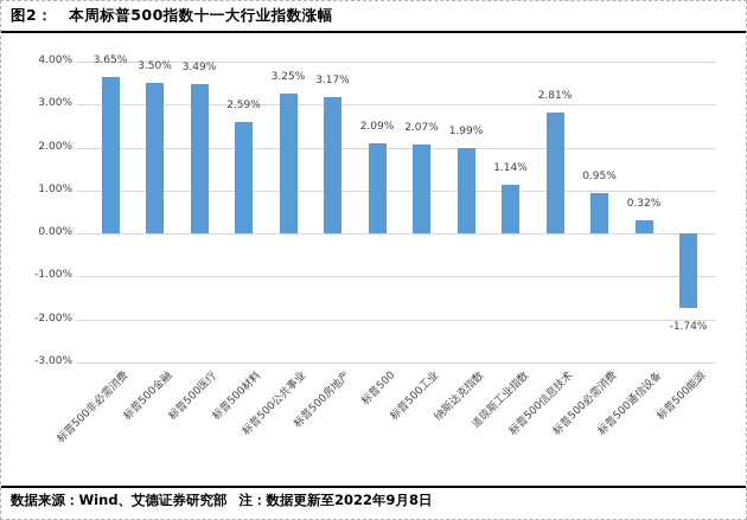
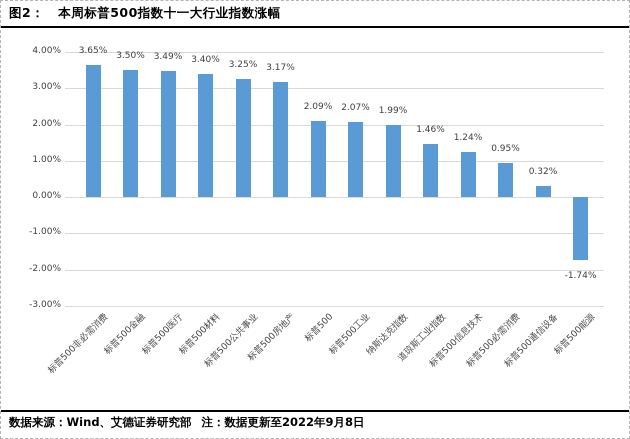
标普500材料: 2.59% -> 3.40%
道琼斯工业指数: 1.14% -> 1.46%
标普500信息技术: 2.81% -> 1.24%
